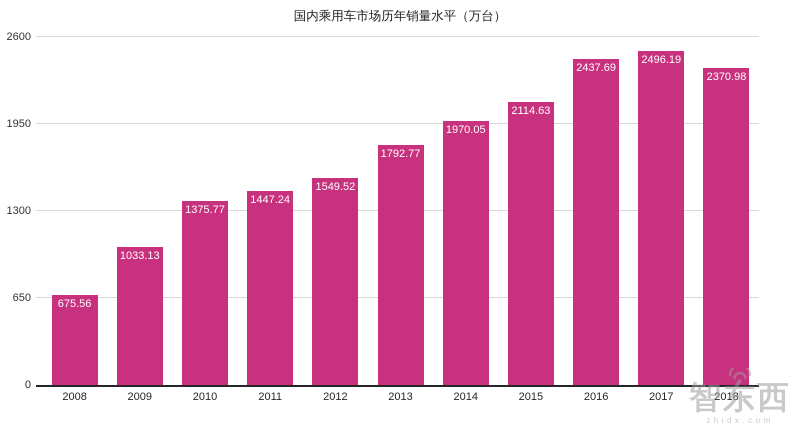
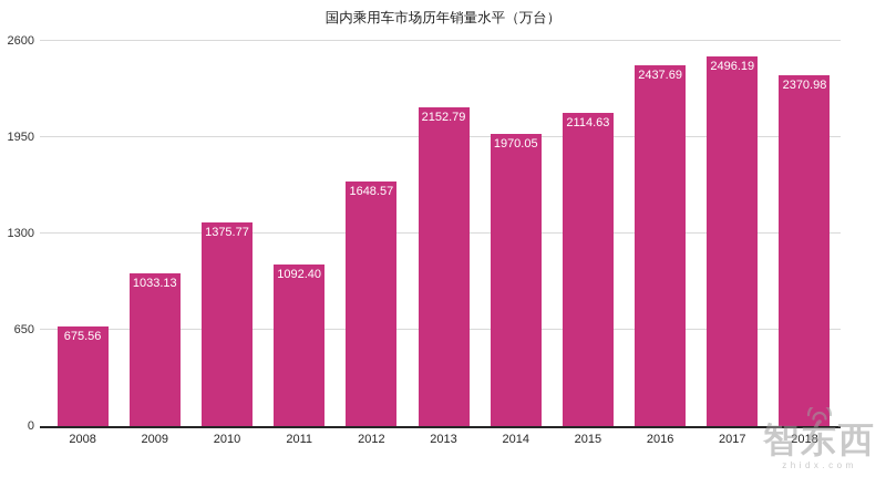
2011: 1447.24 -> 1092.40
2012: 1549.52 -> 1648.57
2013: 1792.77 -> 2152.79
